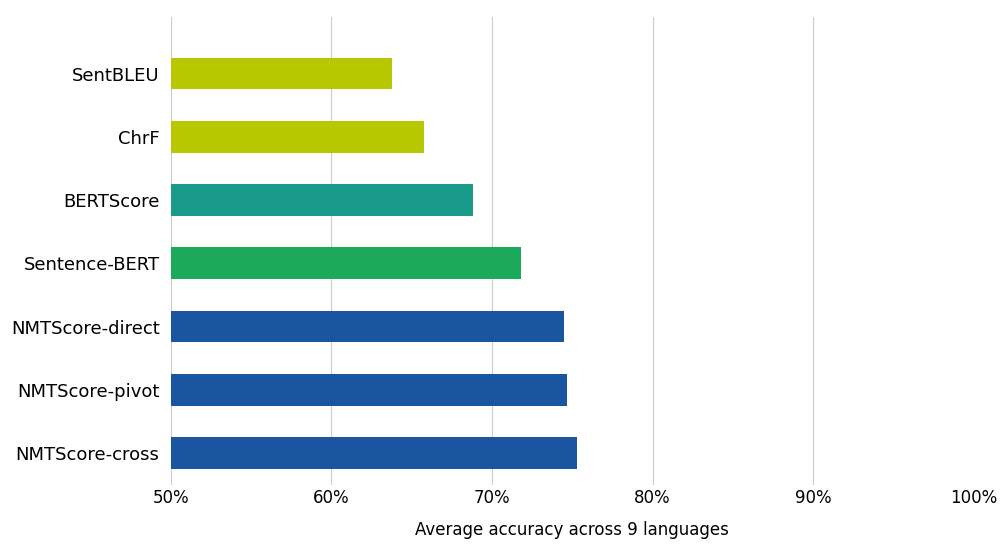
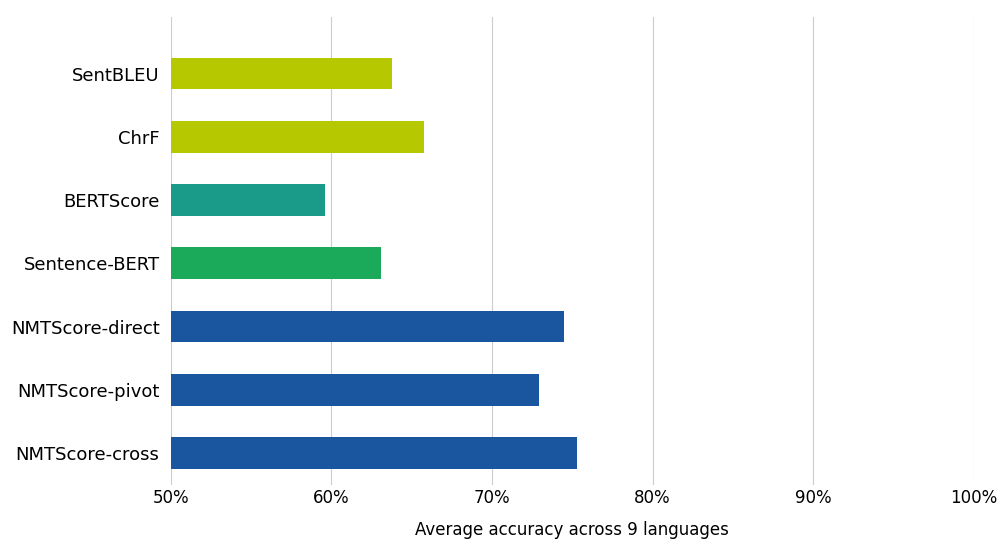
BERTScore: 68.8% -> 59.6%
Sentence-BERT: 71.8% -> 63.1%
NMTScore-pivot: 74.7% -> 72.9%
